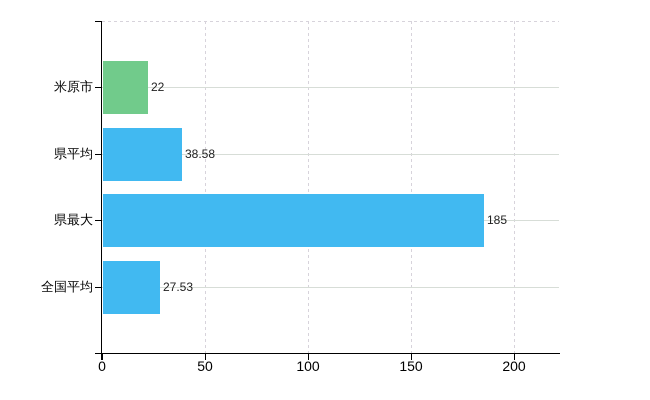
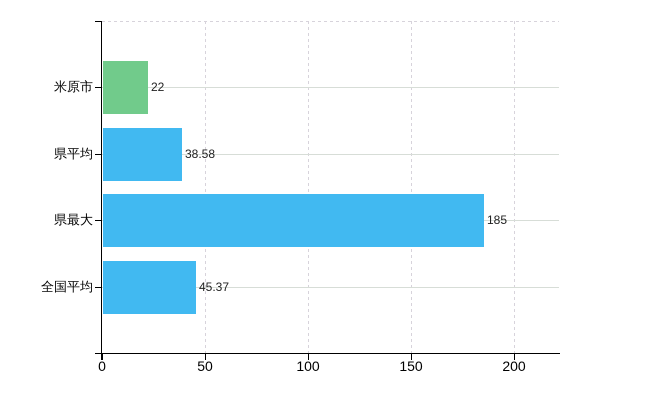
全国平均: 27.53 -> 45.37
